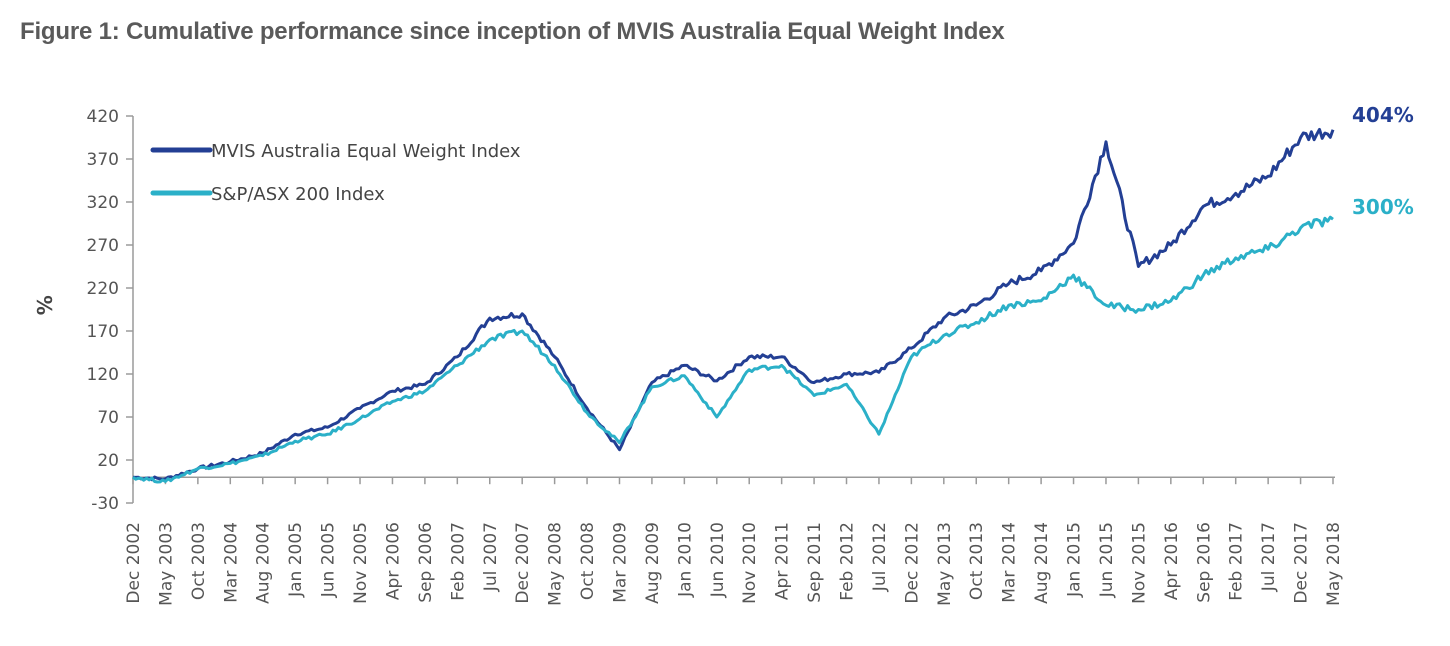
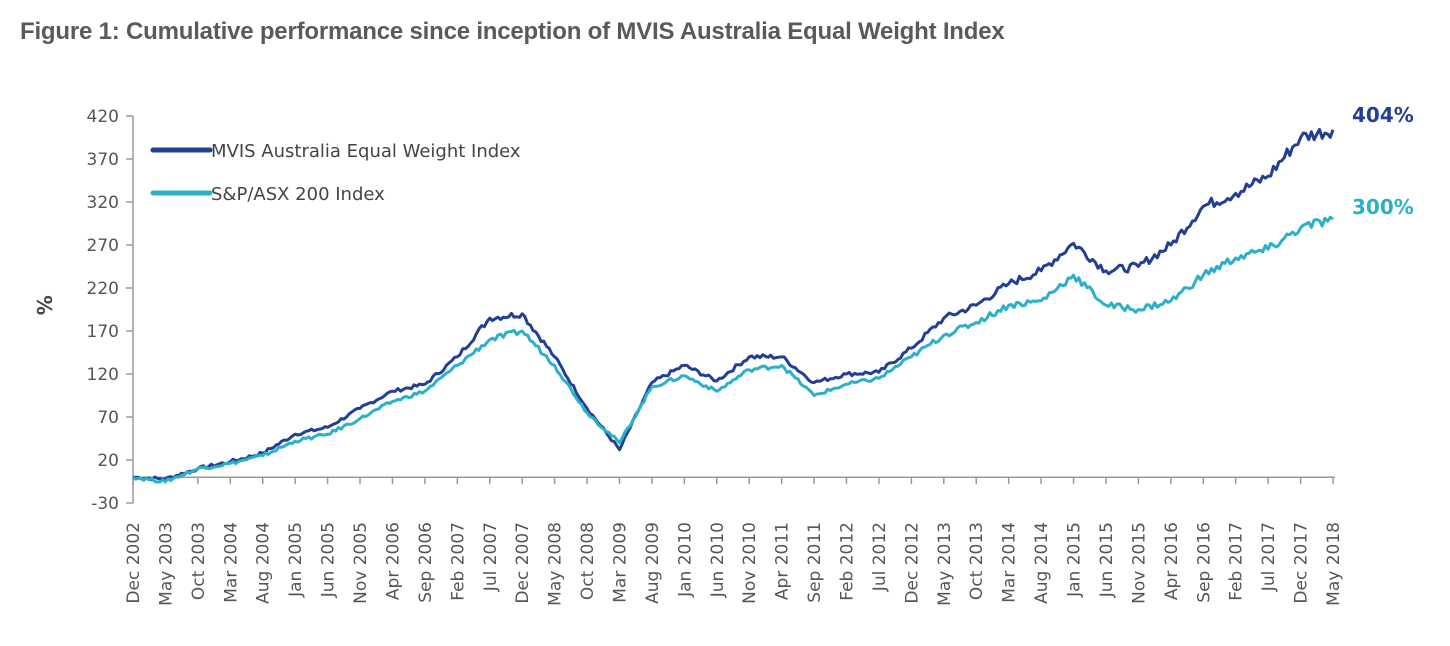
S&P/ASX 200 Index/Jun 2010: 70 -> 100
S&P/ASX 200 Index/Jul 2012: 50 -> 120
MVIS Australia Equal Weight Index/Jun 2015: 390 -> 240
